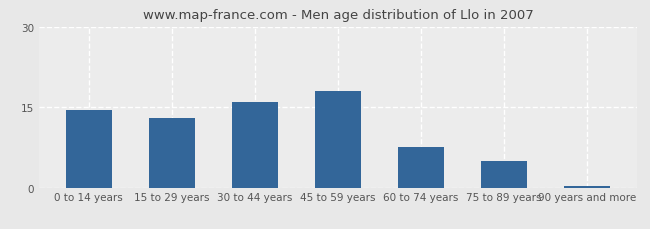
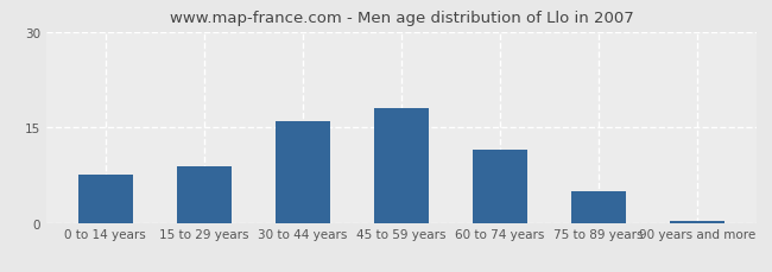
0 to 14 years: 14.5 -> 7.6
15 to 29 years: 13.0 -> 8.8
60 to 74 years: 7.5 -> 11.4
